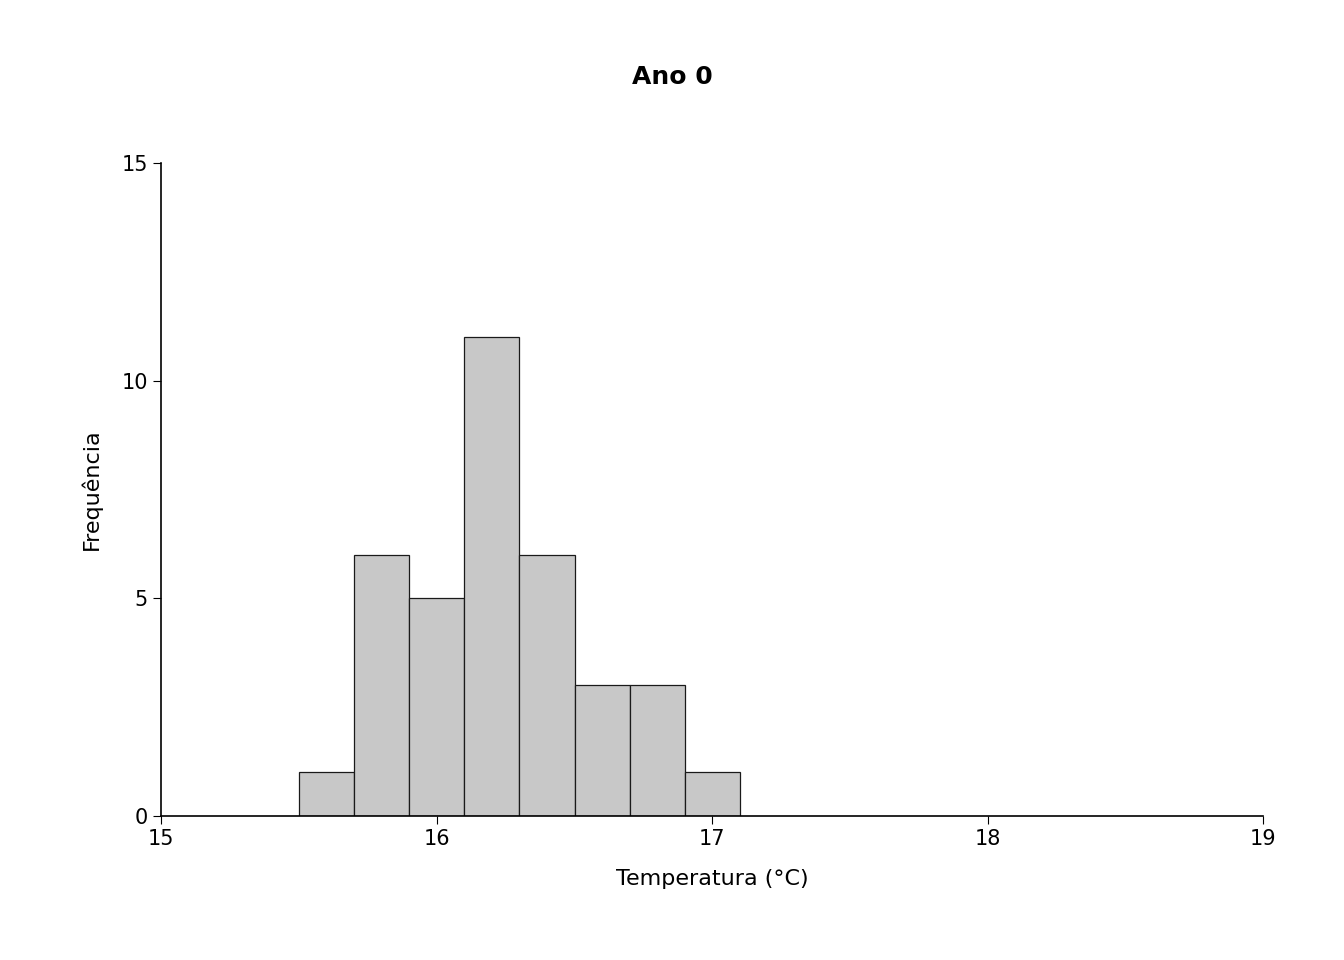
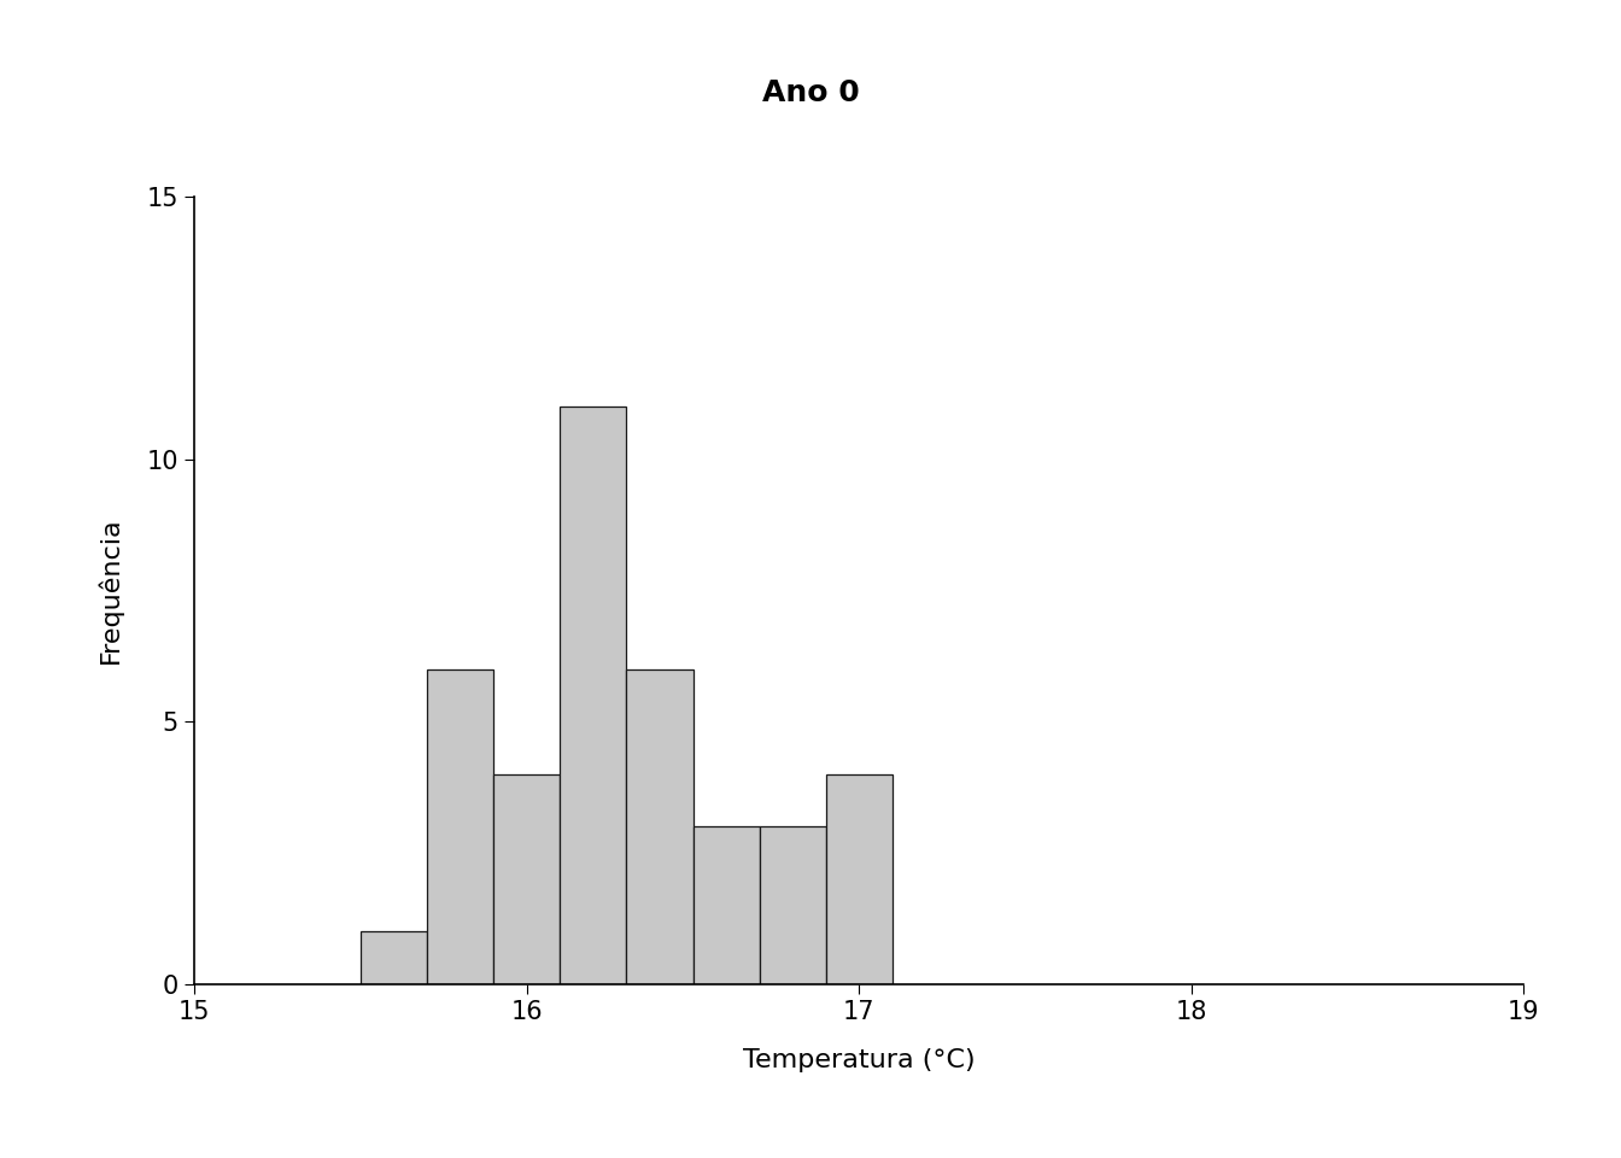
16: 5 -> 4
17: 1 -> 4
